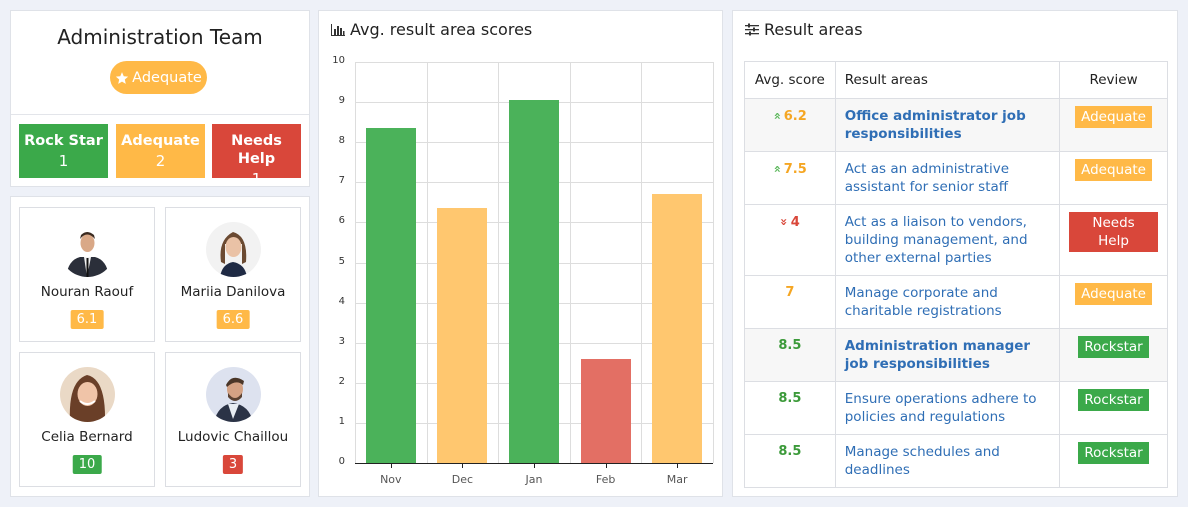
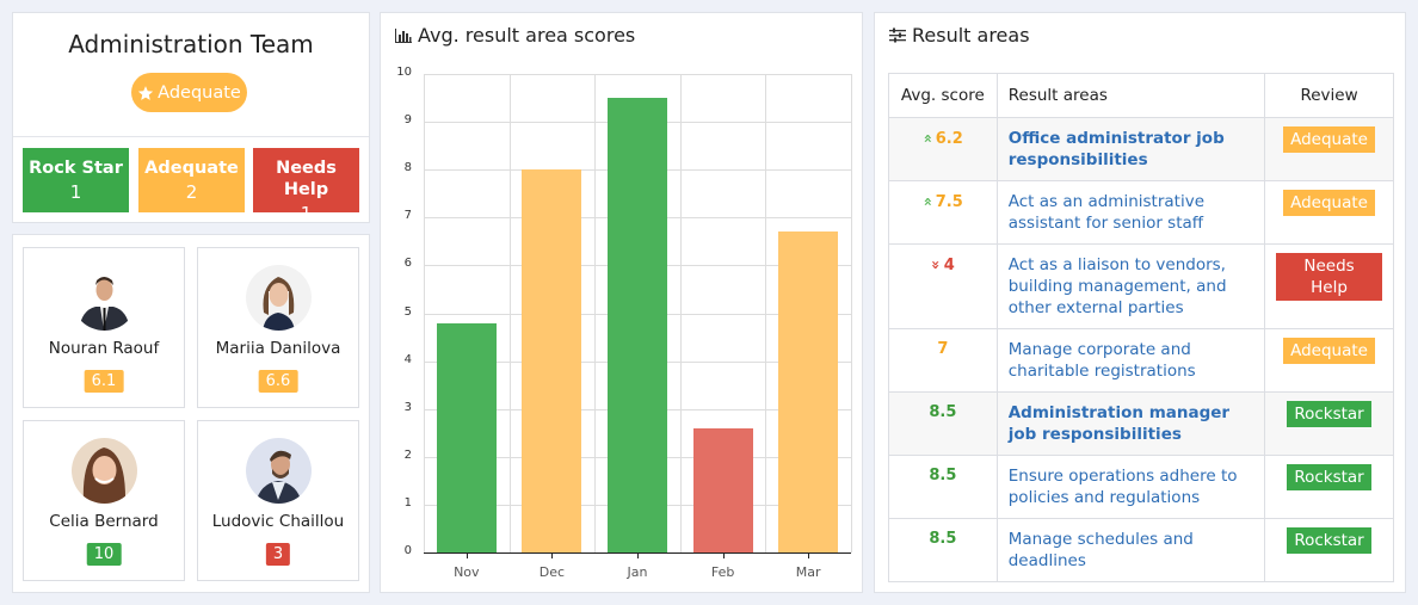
Nov: 8.3 -> 4.8
Dec: 6.3 -> 8.0
Jan: 9.1 -> 9.5
